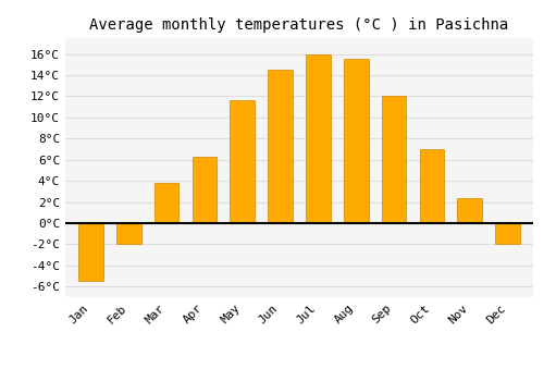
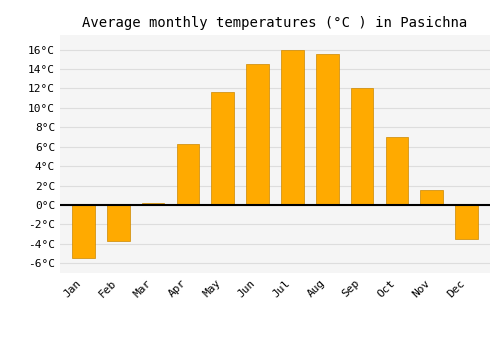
Feb: -2.0°C -> -3.7°C
Mar: 3.8°C -> 0.2°C
Nov: 2.4°C -> 1.5°C
Dec: -2.0°C -> -3.5°C
